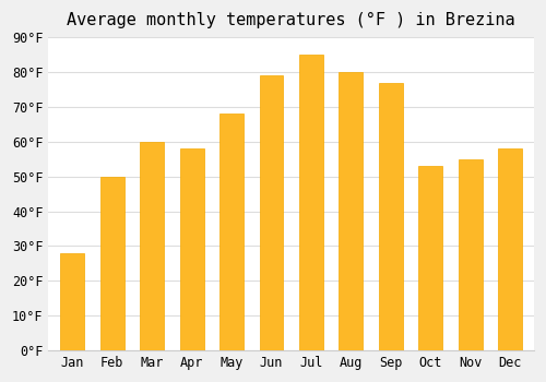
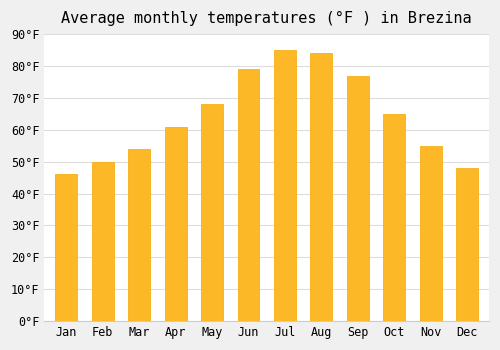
Jan: 28°F -> 46°F
Mar: 60°F -> 54°F
Apr: 58°F -> 61°F
Aug: 80°F -> 84°F
Oct: 53°F -> 65°F
Dec: 58°F -> 48°F
